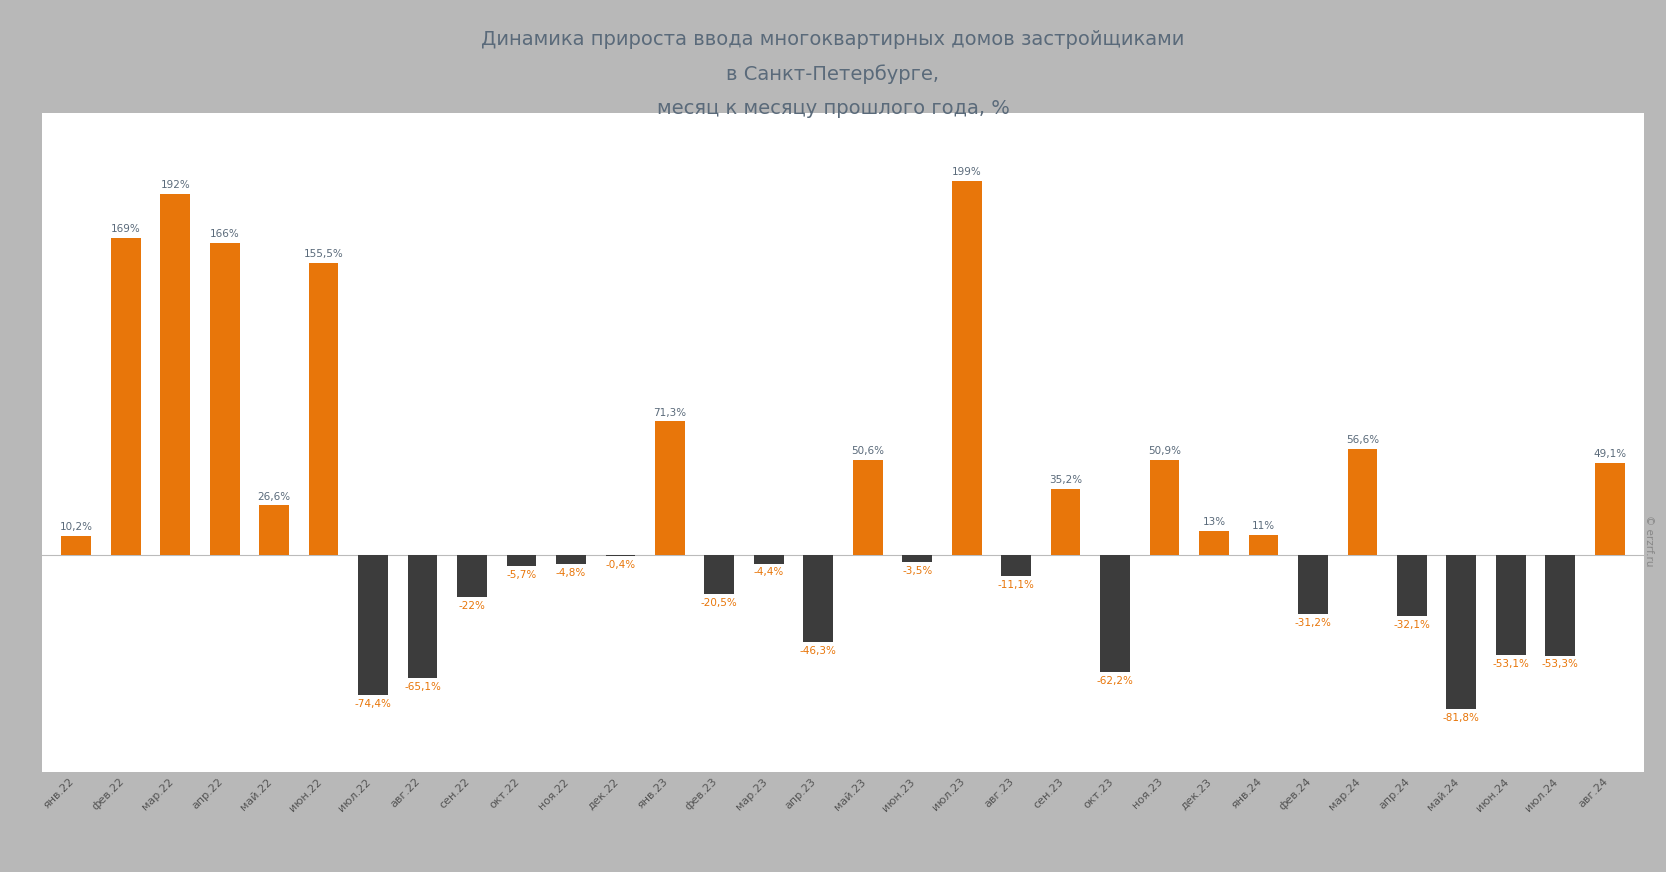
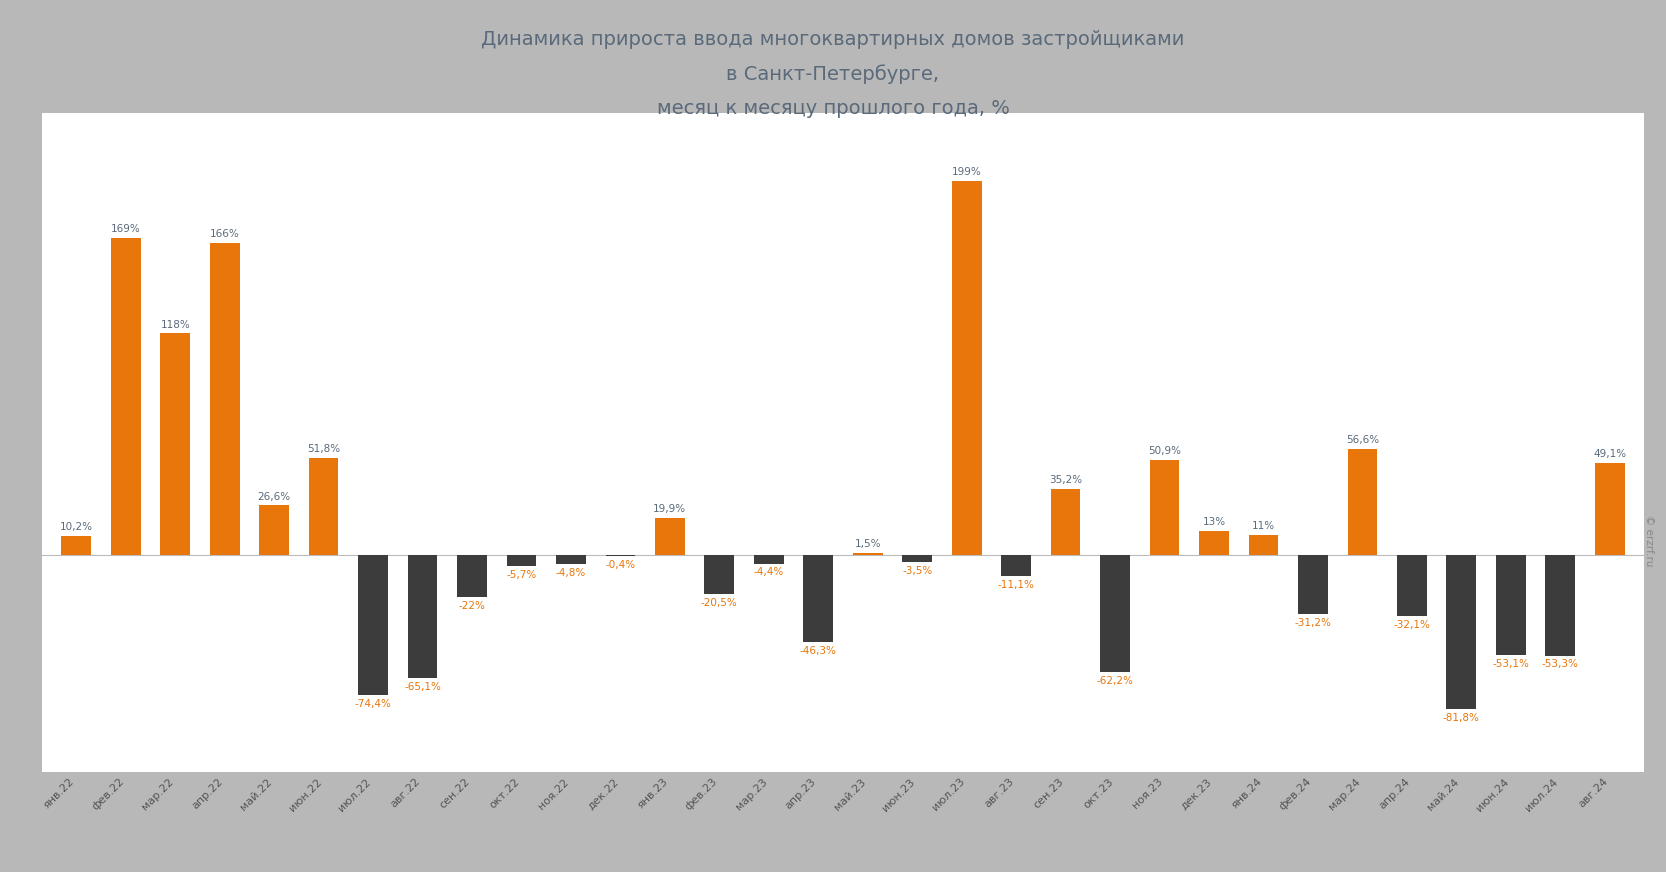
мар.22: 192% -> 118%
июн.22: 155,5% -> 51,8%
янв.23: 71,3% -> 19,9%
май.23: 50,6% -> 1,5%
